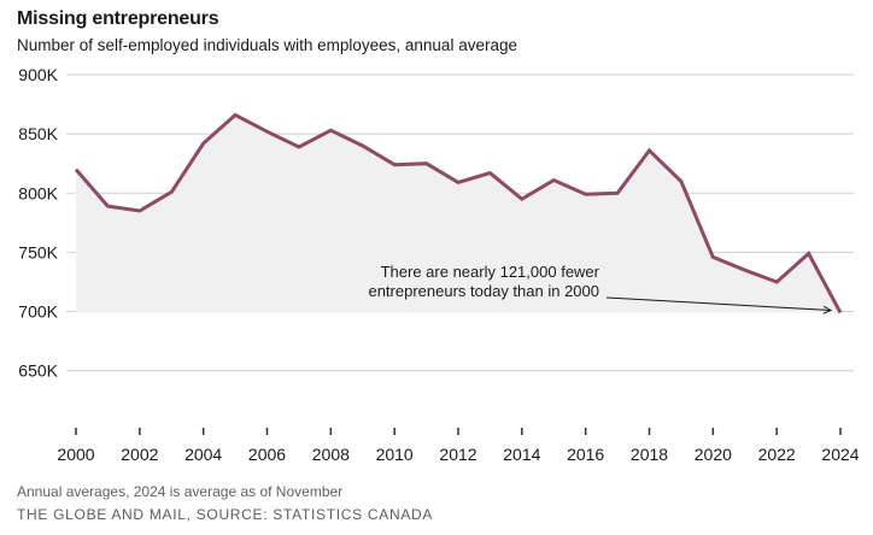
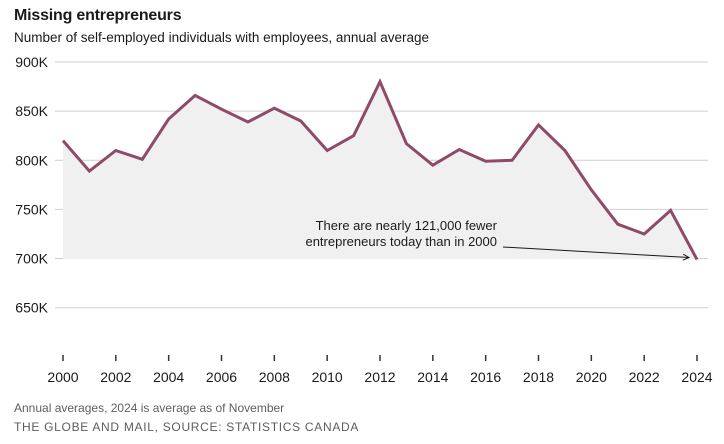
2002: 780K -> 810K
2010: 820K -> 810K
2012: 810K -> 880K
2020: 750K -> 770K
